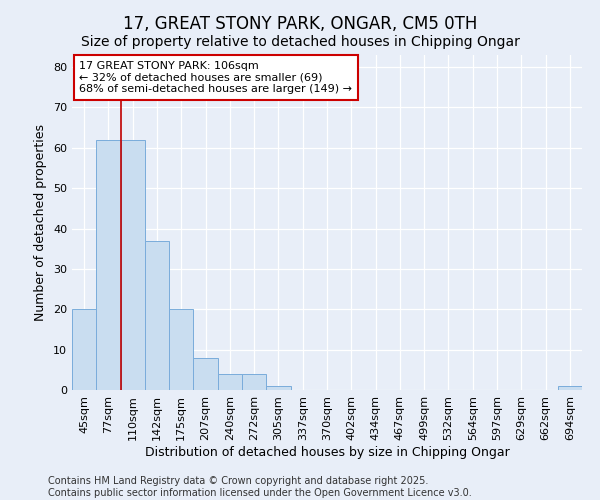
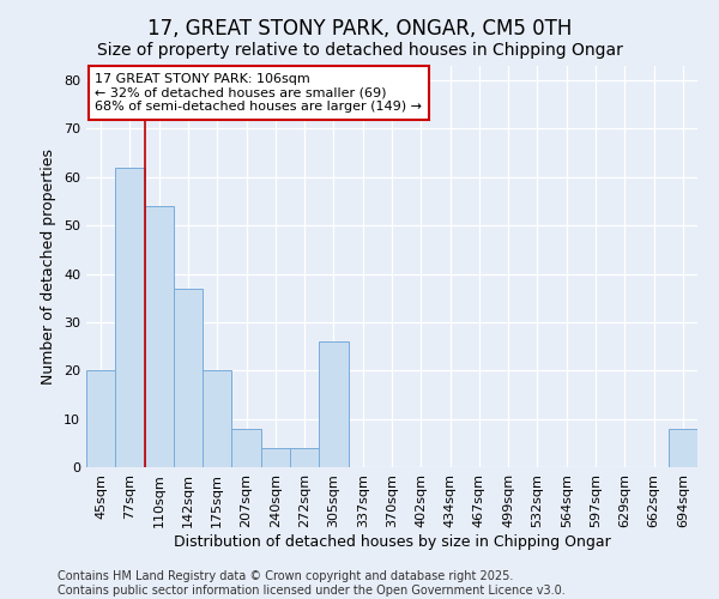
110sqm: 62 -> 54
305sqm: 1 -> 26
694sqm: 1 -> 8
